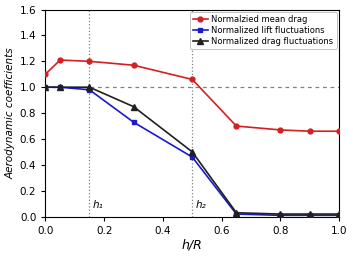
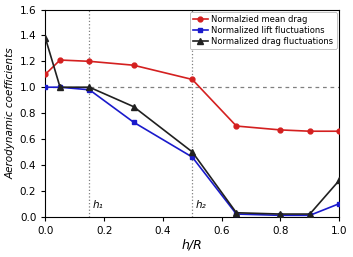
Normalized drag fluctuations/0.0: 1.00 -> 1.38
Normalized lift fluctuations/1.0: 0.01 -> 0.10
Normalized drag fluctuations/1.0: 0.02 -> 0.28
